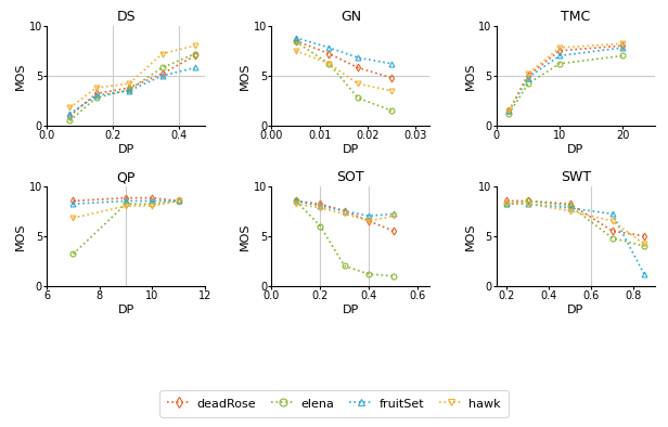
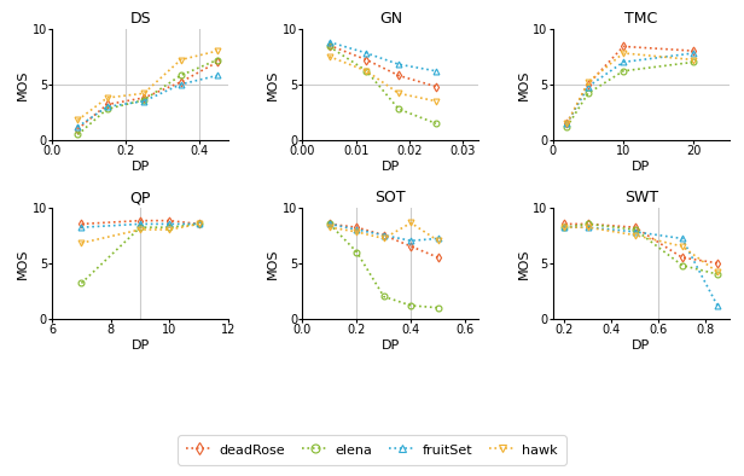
TMC/deadRose/10: 7.5 -> 8.4
TMC/hawk/20: 8.2 -> 7.2
SOT/hawk/0.4: 6.5 -> 8.6
